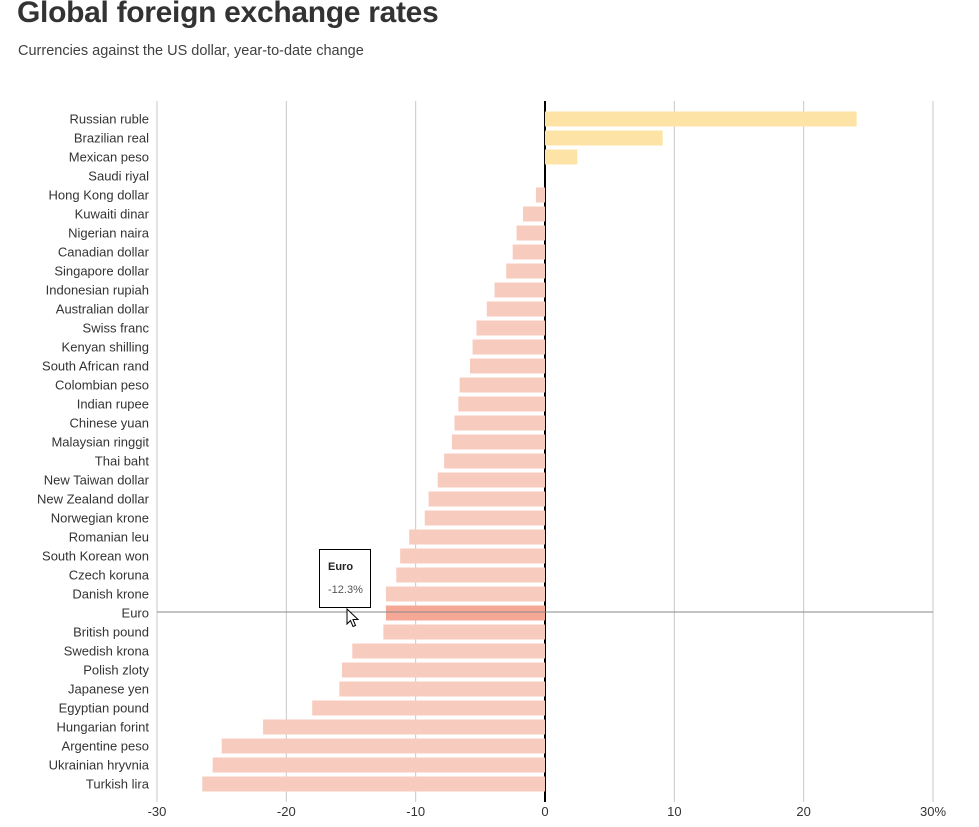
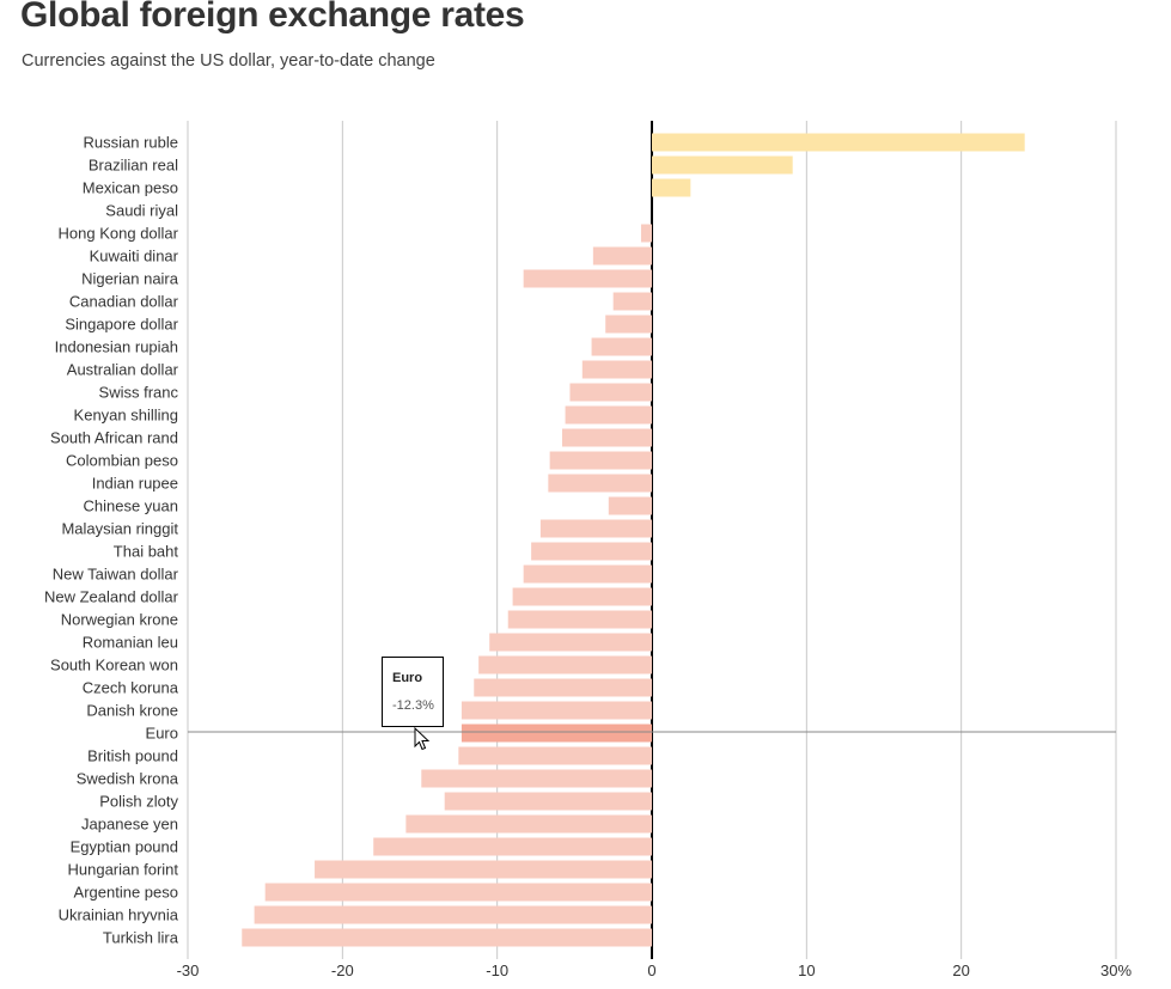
Kuwaiti dinar: -1.7% -> -3.8%
Nigerian naira: -2.2% -> -8.3%
Chinese yuan: -7.0% -> -2.8%
Polish zloty: -15.7% -> -13.4%
